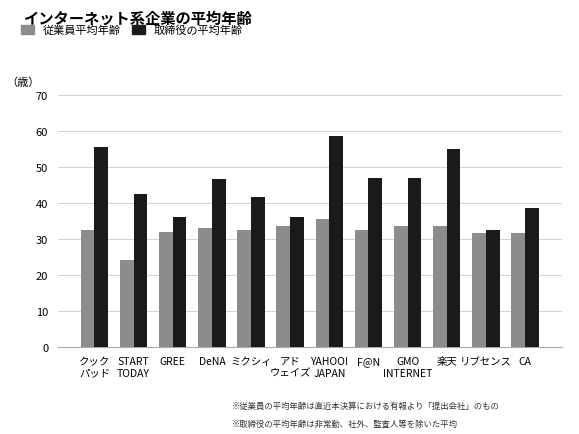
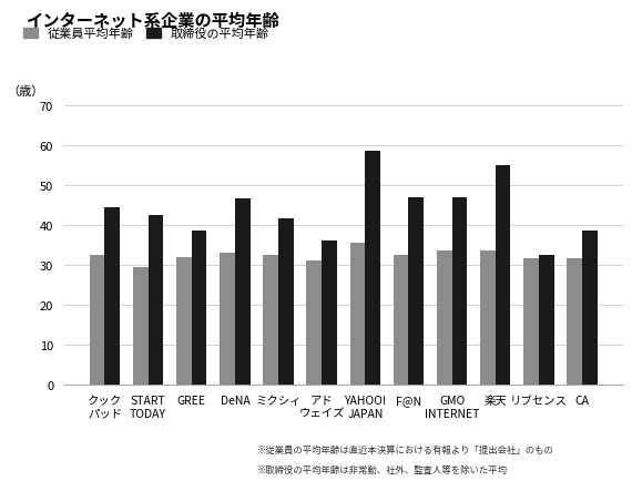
取締役の平均年齢/クック パッド: 55.5 -> 44.5
従業員平均年齢/START TODAY: 24.0 -> 29.5
取締役の平均年齢/GREE: 36.0 -> 38.5
従業員平均年齢/アド ウェイズ: 33.5 -> 31.0
